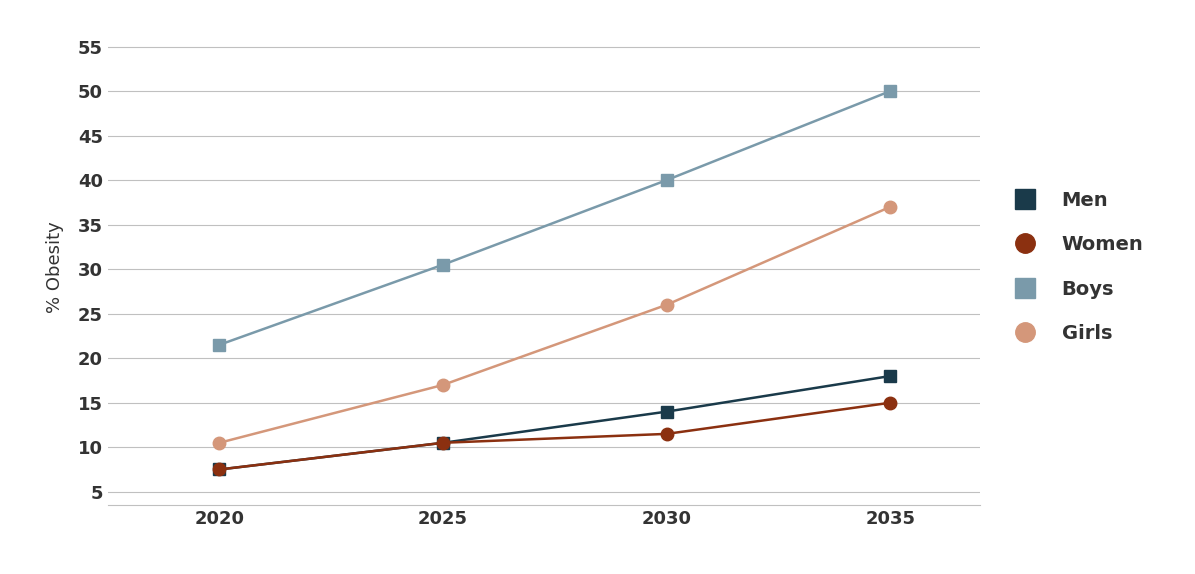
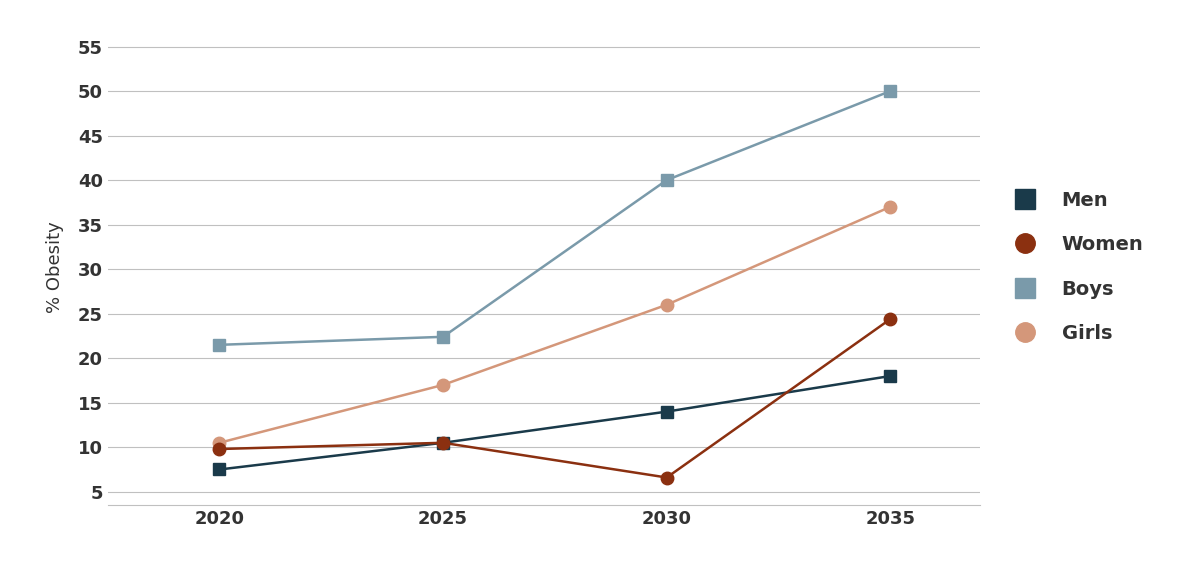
Women/2020: 7.5 -> 9.8
Boys/2025: 30.5 -> 22.4
Women/2030: 11.5 -> 6.6
Women/2035: 15.0 -> 24.4
